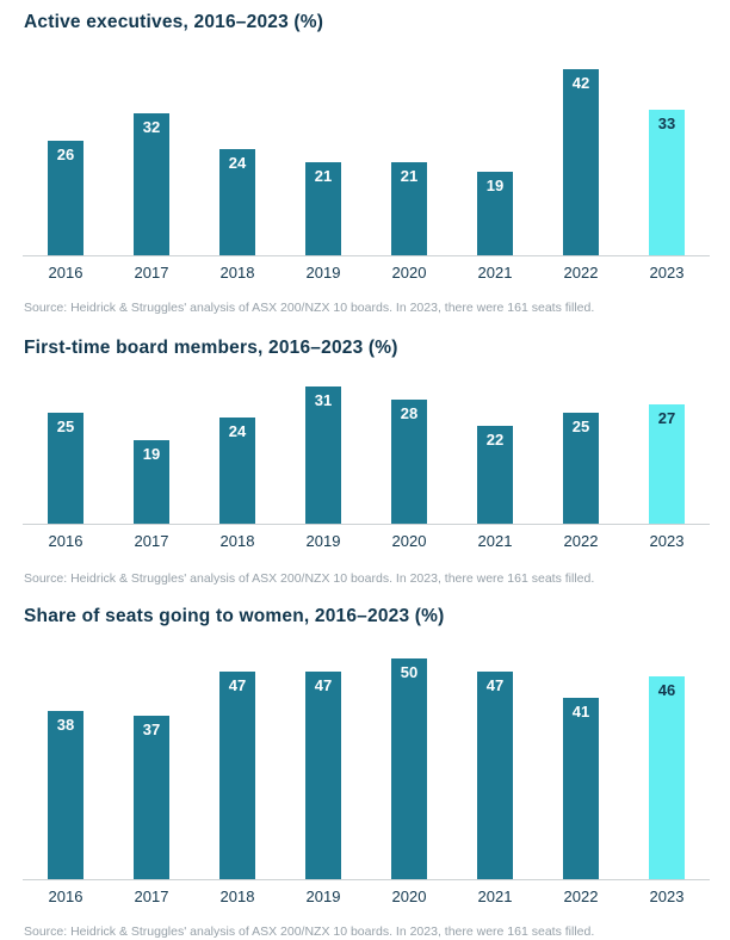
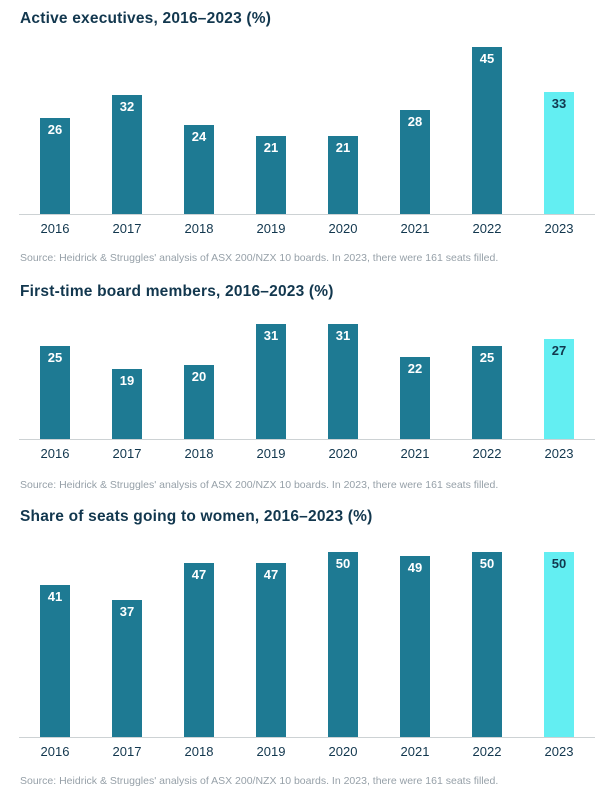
Active executives, 2016–2023 (%)/2021: 19 -> 28
Active executives, 2016–2023 (%)/2022: 42 -> 45
First-time board members, 2016–2023 (%)/2018: 24 -> 20
First-time board members, 2016–2023 (%)/2020: 28 -> 31
Share of seats going to women, 2016–2023 (%)/2016: 38 -> 41
Share of seats going to women, 2016–2023 (%)/2021: 47 -> 49
Share of seats going to women, 2016–2023 (%)/2022: 41 -> 50
Share of seats going to women, 2016–2023 (%)/2023: 46 -> 50
